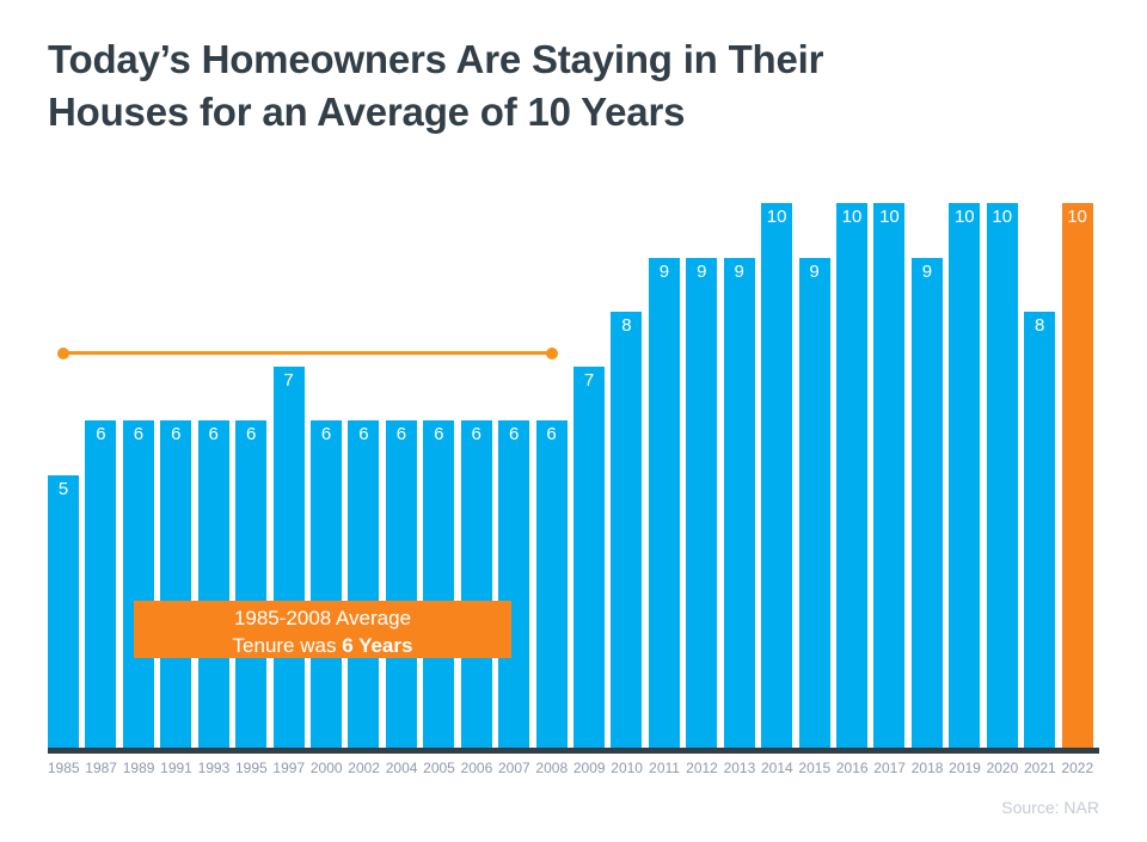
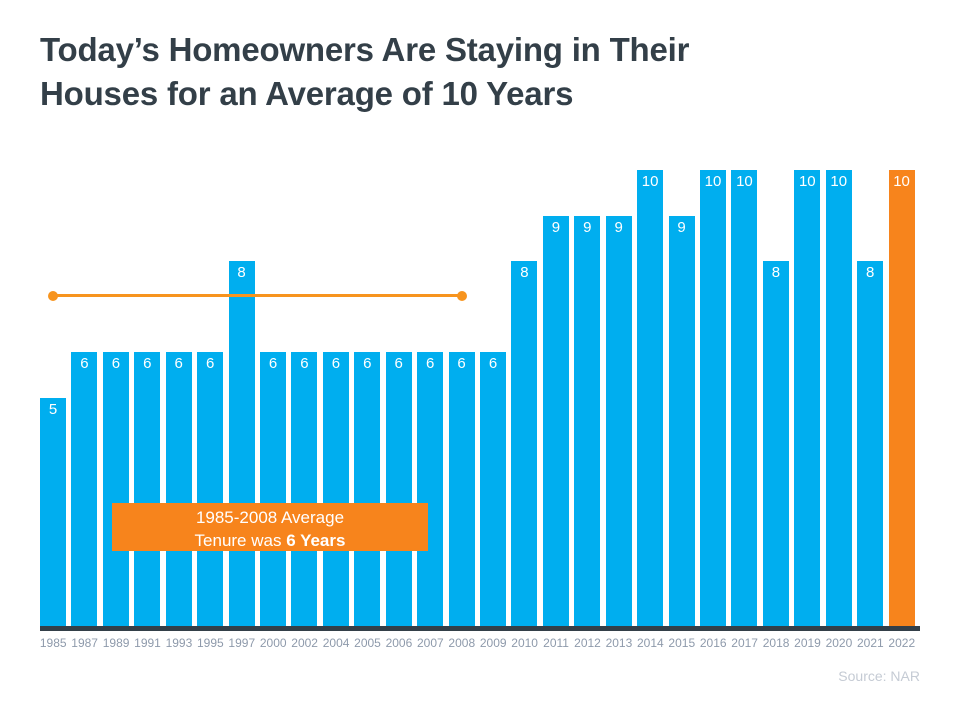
1997: 7 -> 8
2009: 7 -> 6
2018: 9 -> 8
